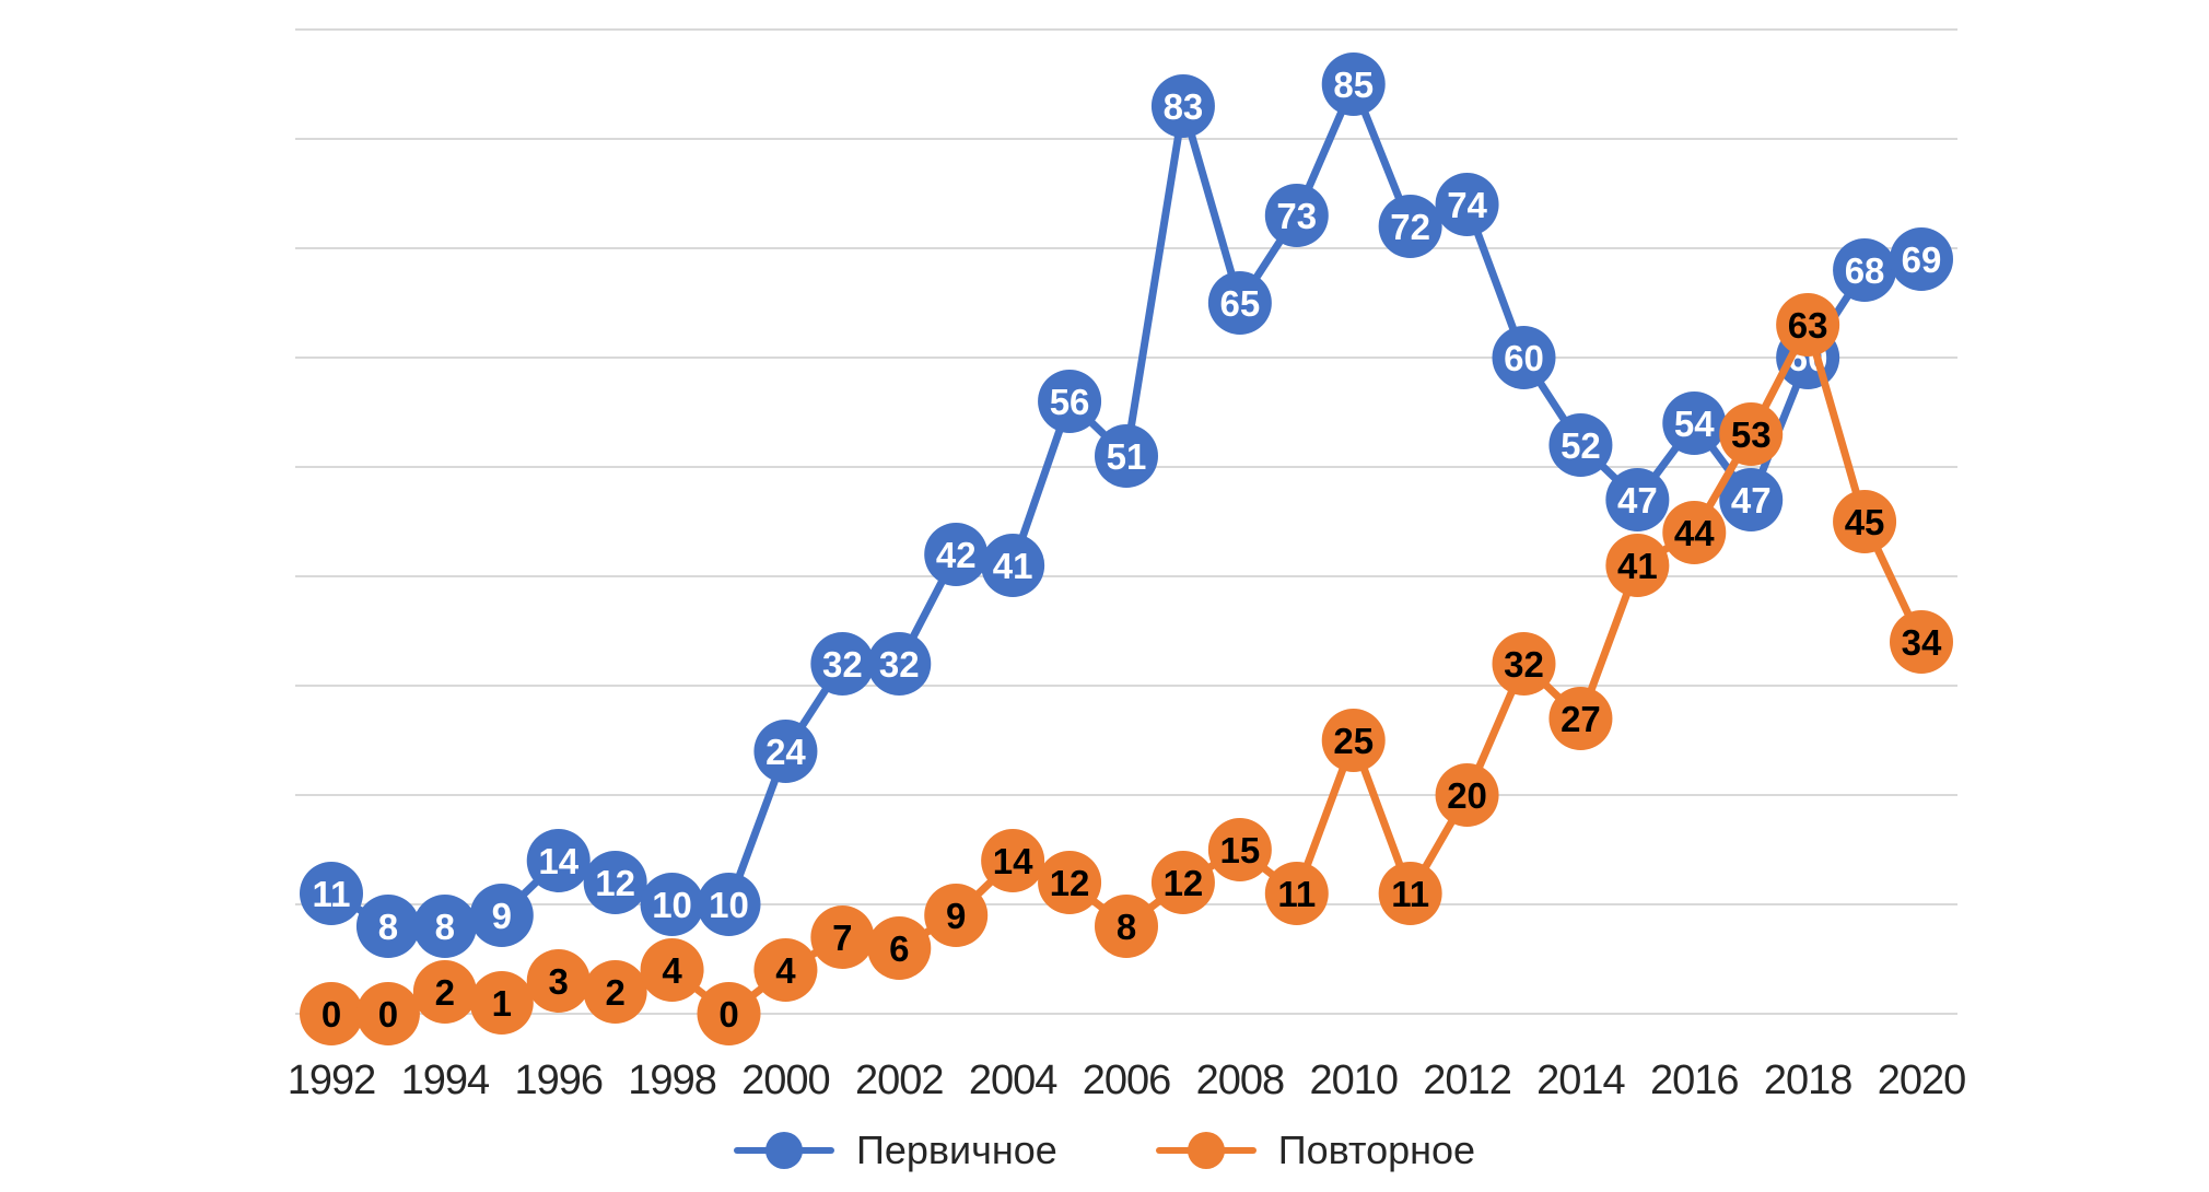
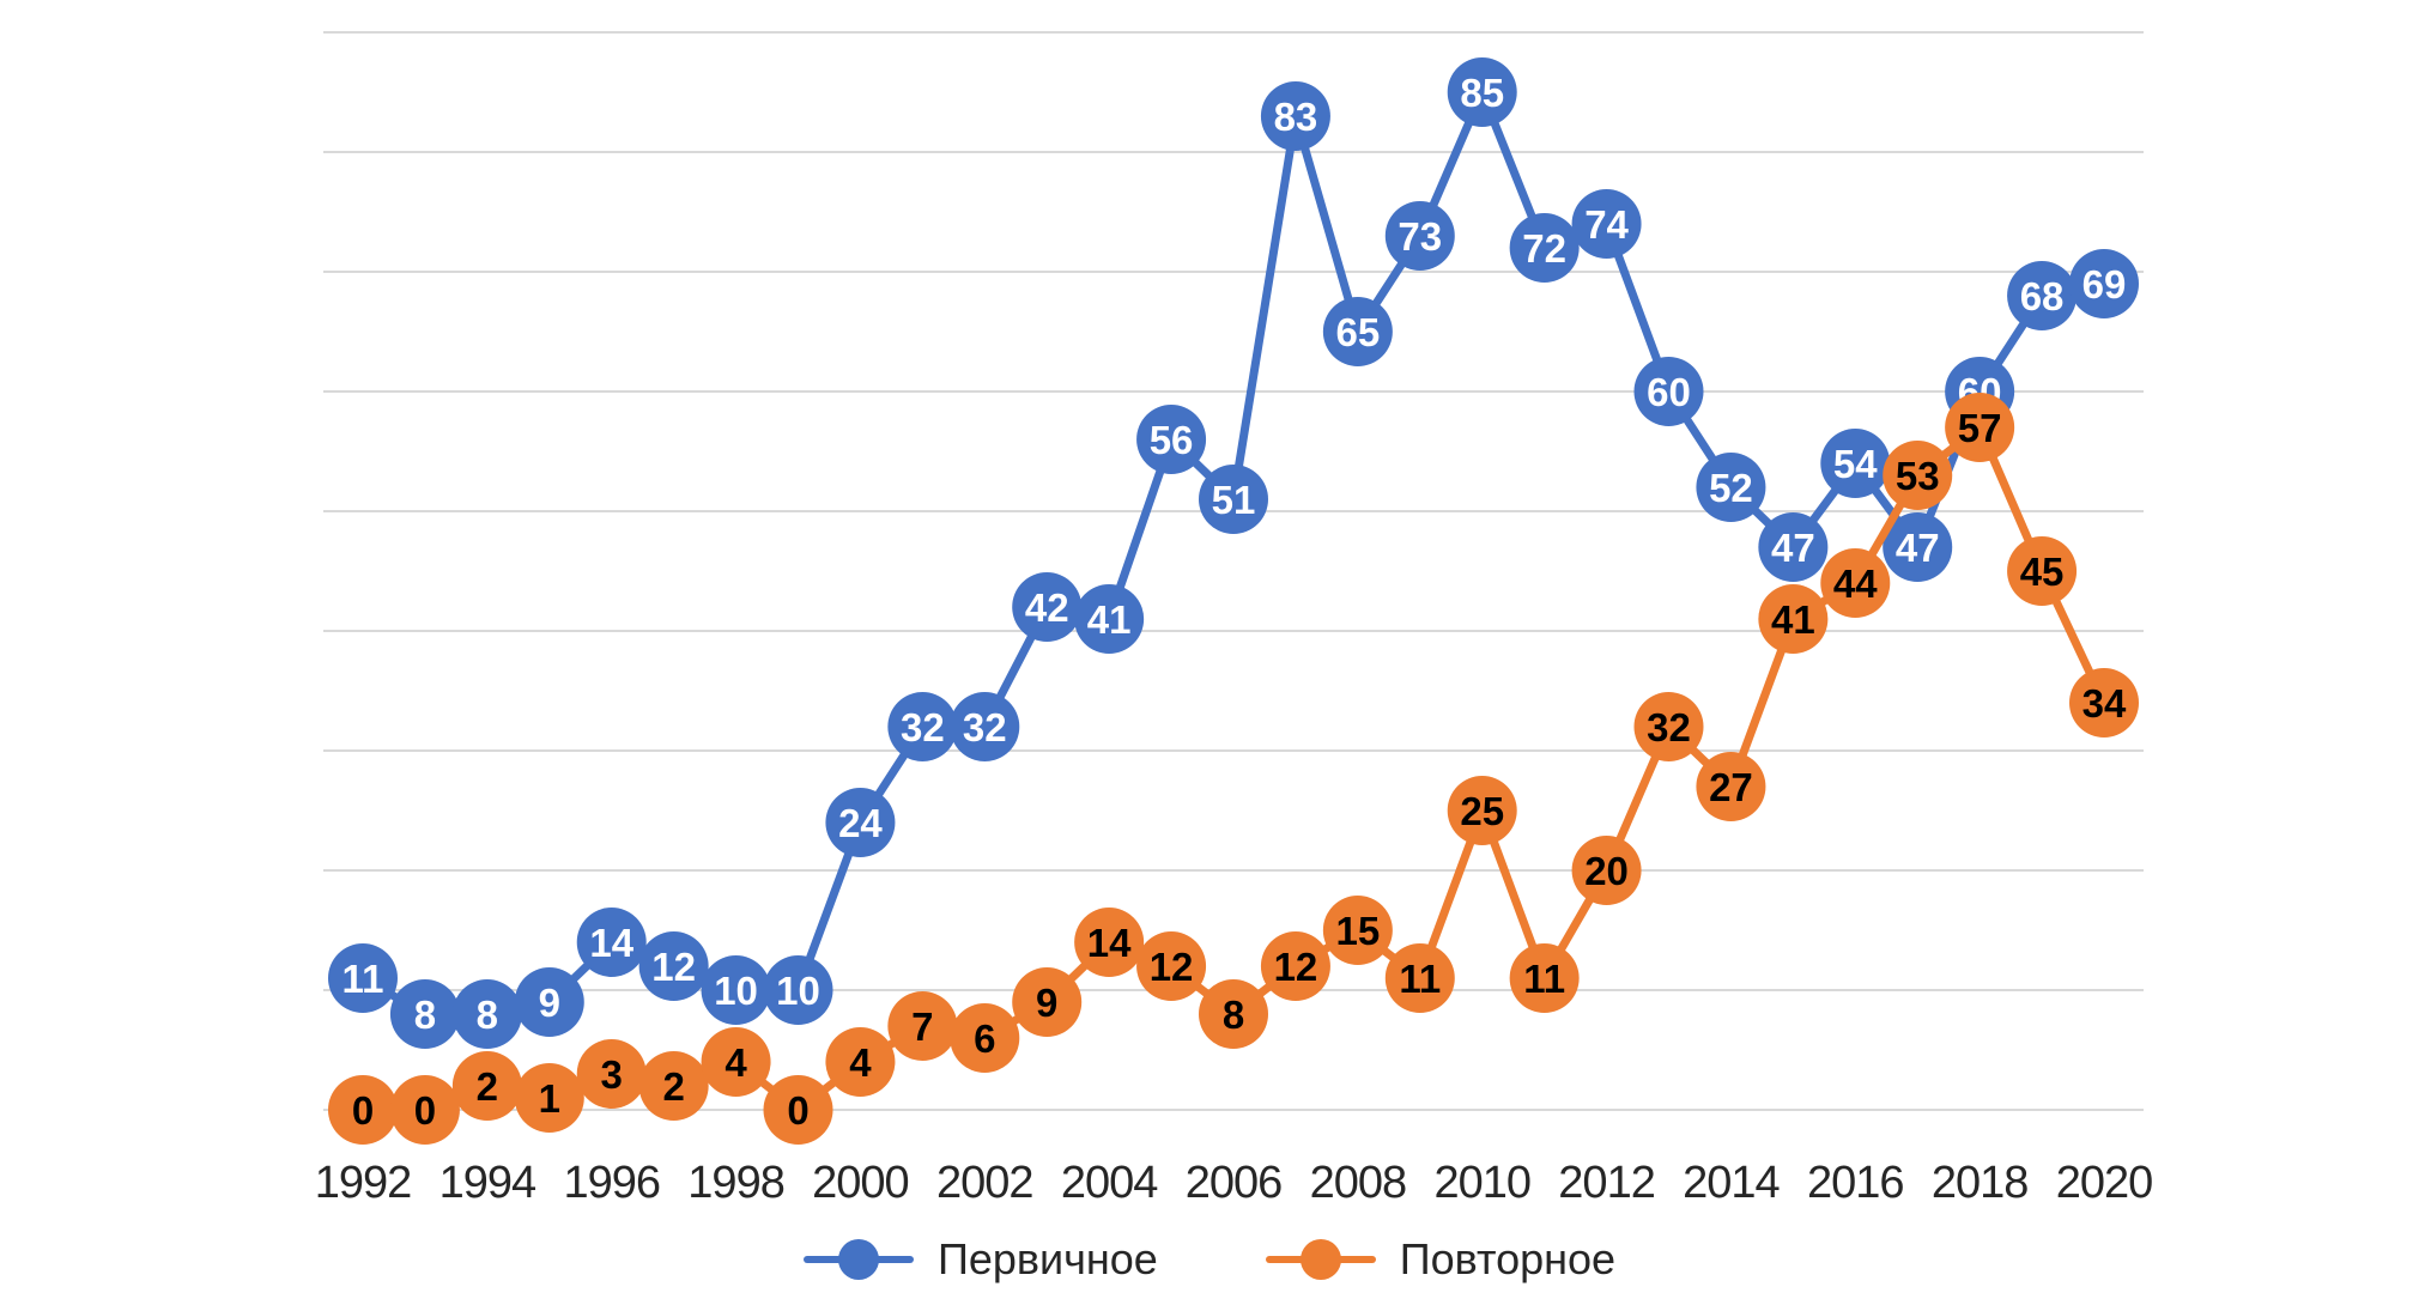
Повторное/2018: 63 -> 57
